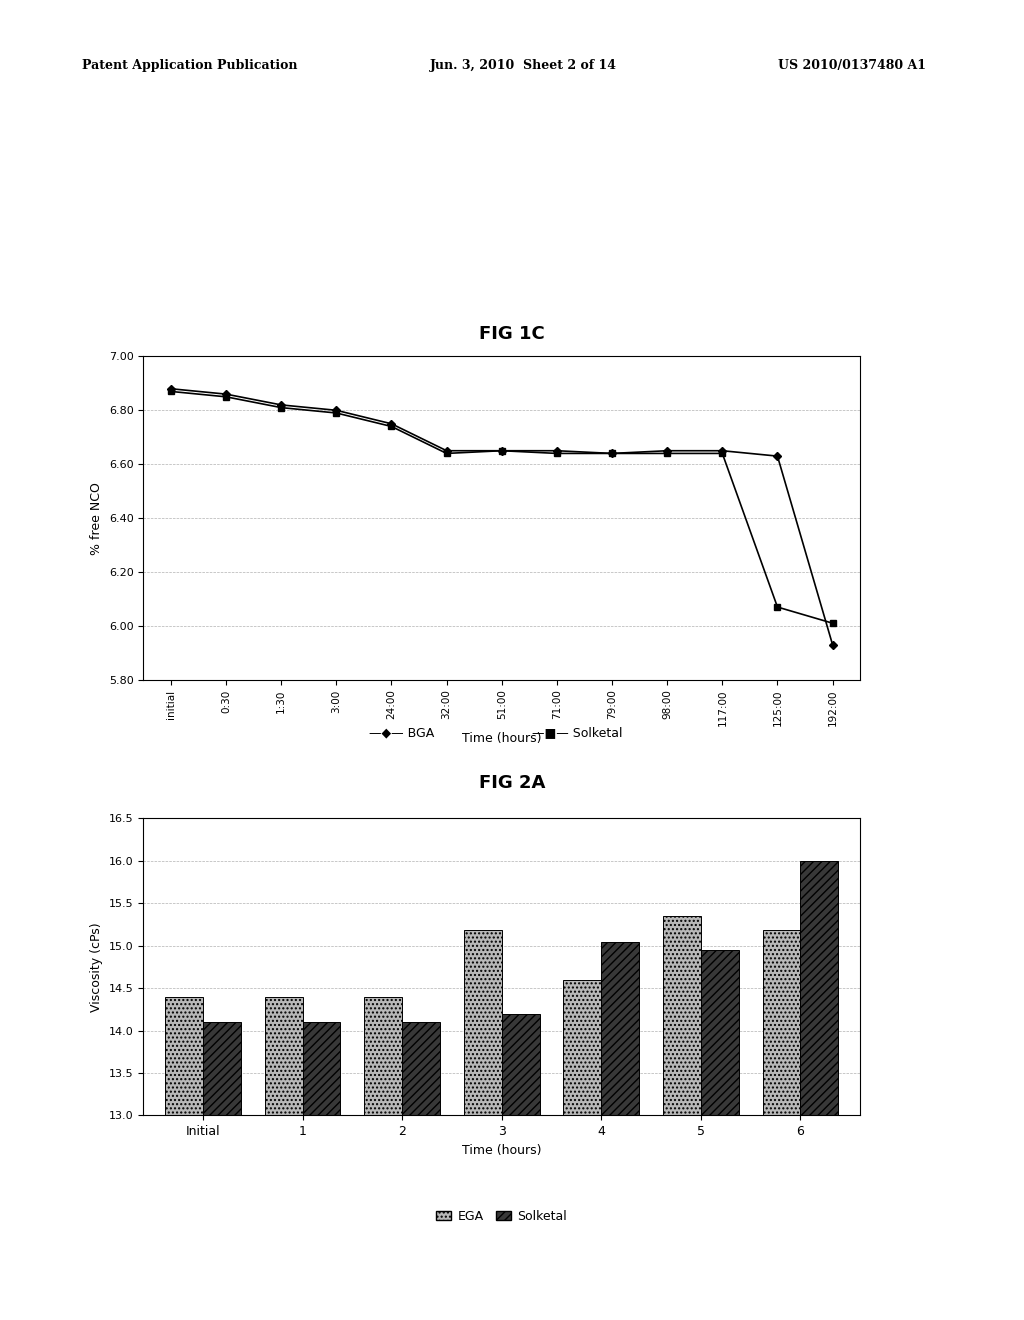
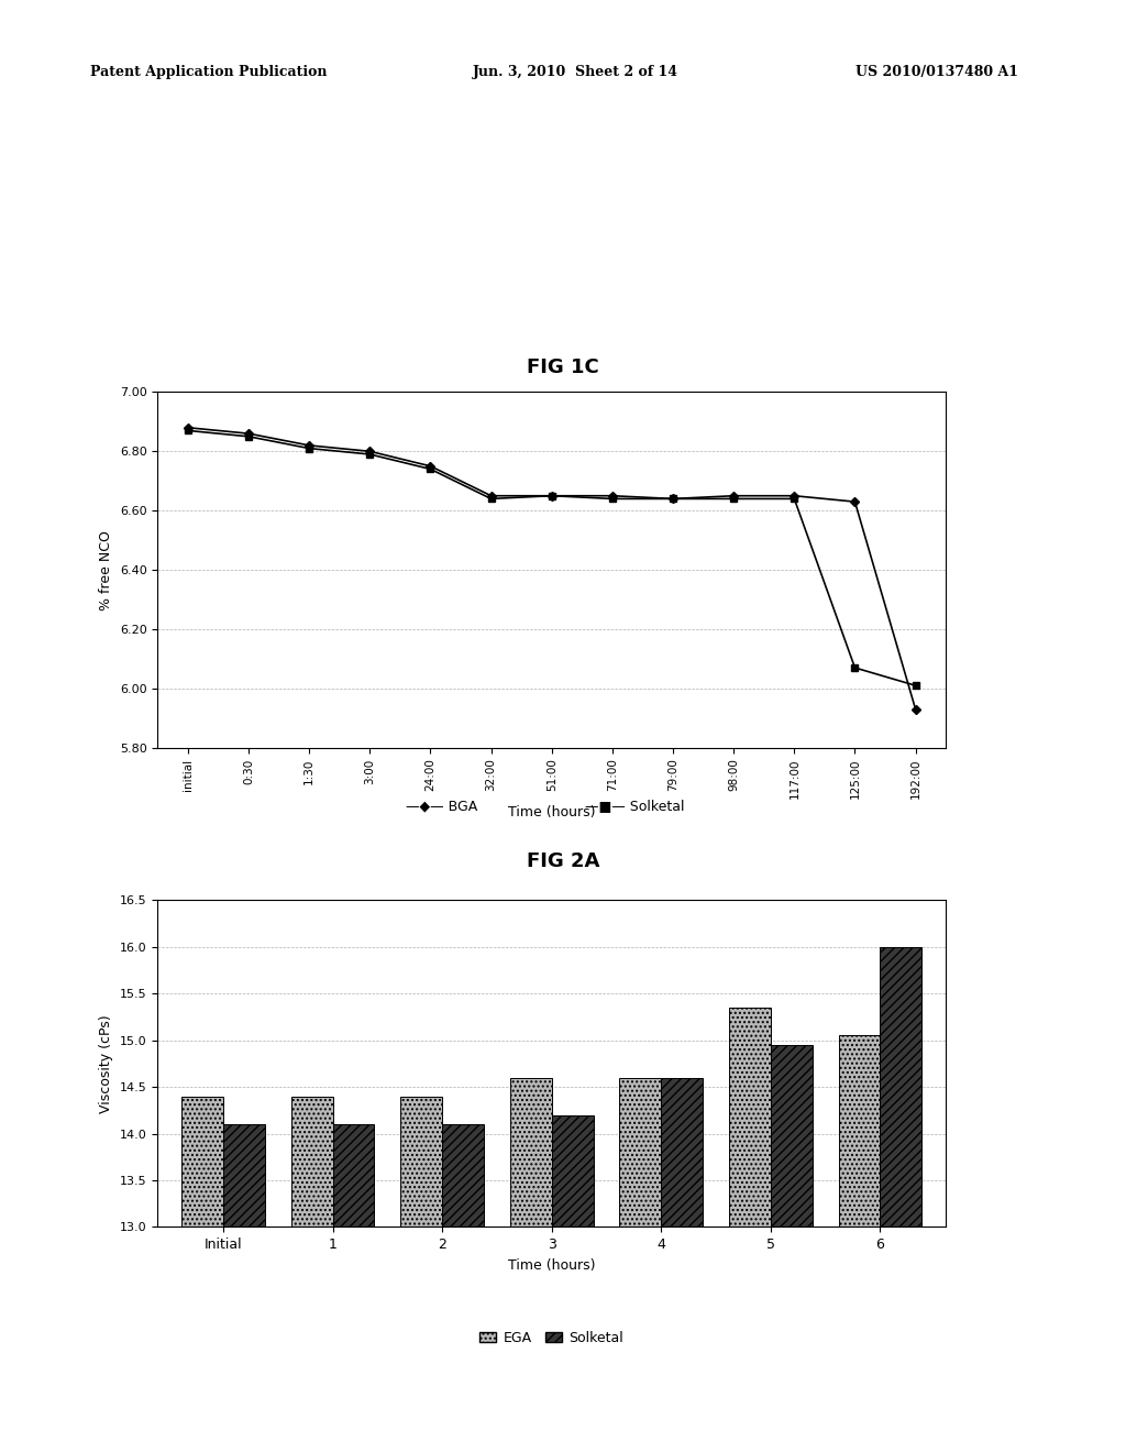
EGA/3: 15.18 -> 14.60
Solketal/4: 15.04 -> 14.60
EGA/6: 15.18 -> 15.05
